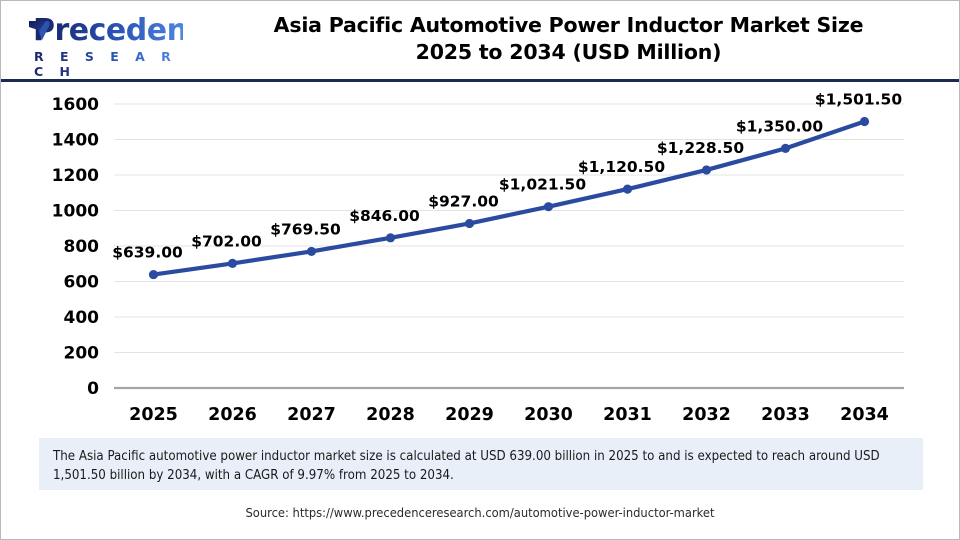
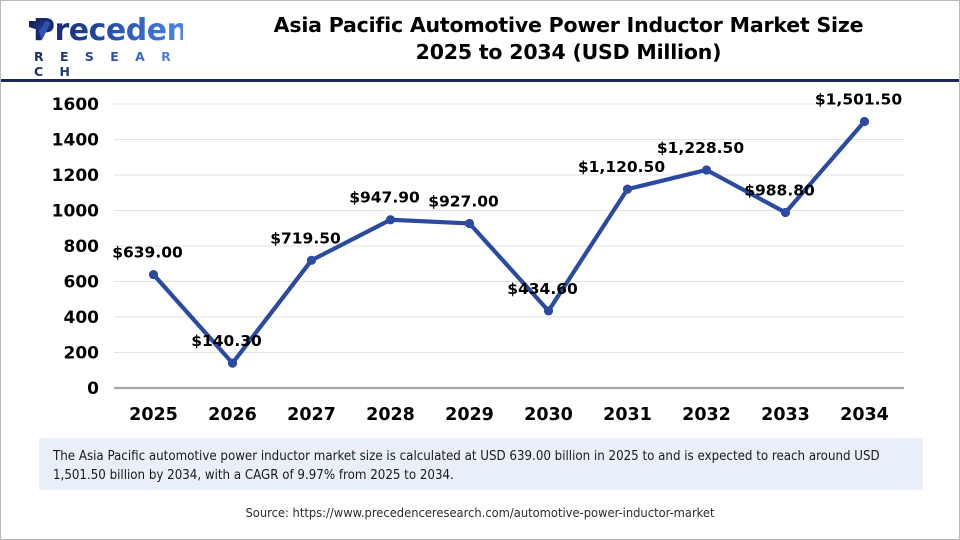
2026: $702.00 -> $140.30
2027: $769.50 -> $719.50
2028: $846.00 -> $947.90
2030: $1,021.50 -> $434.60
2033: $1,350.00 -> $988.80
